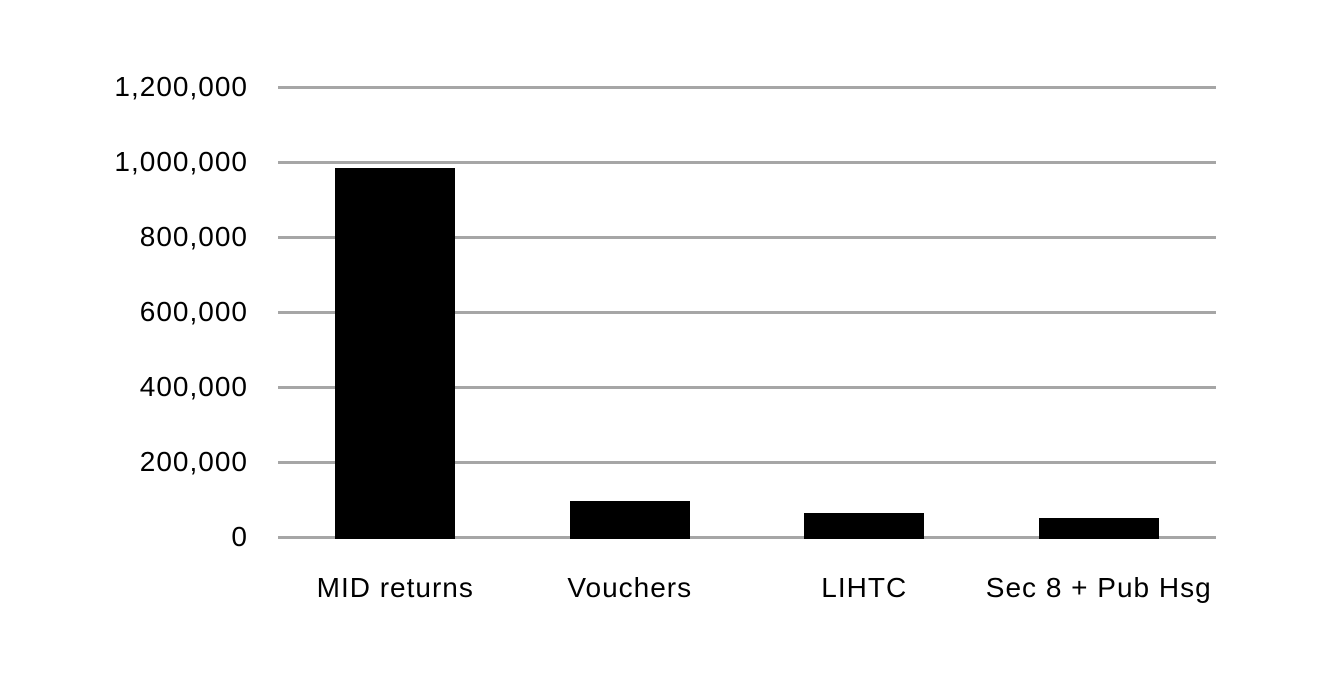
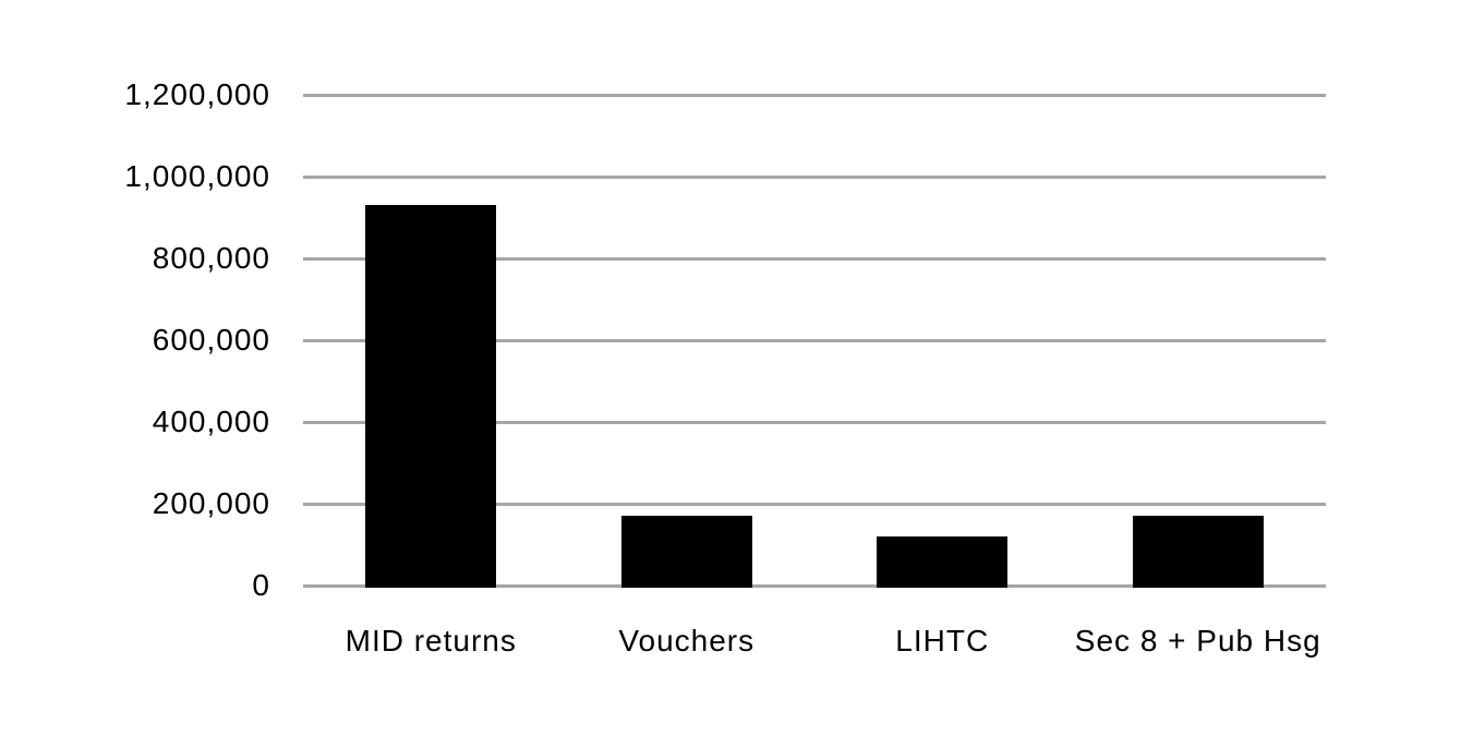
MID returns: 980000 -> 930000
Vouchers: 100000 -> 170000
LIHTC: 60000 -> 120000
Sec 8 + Pub Hsg: 50000 -> 170000
